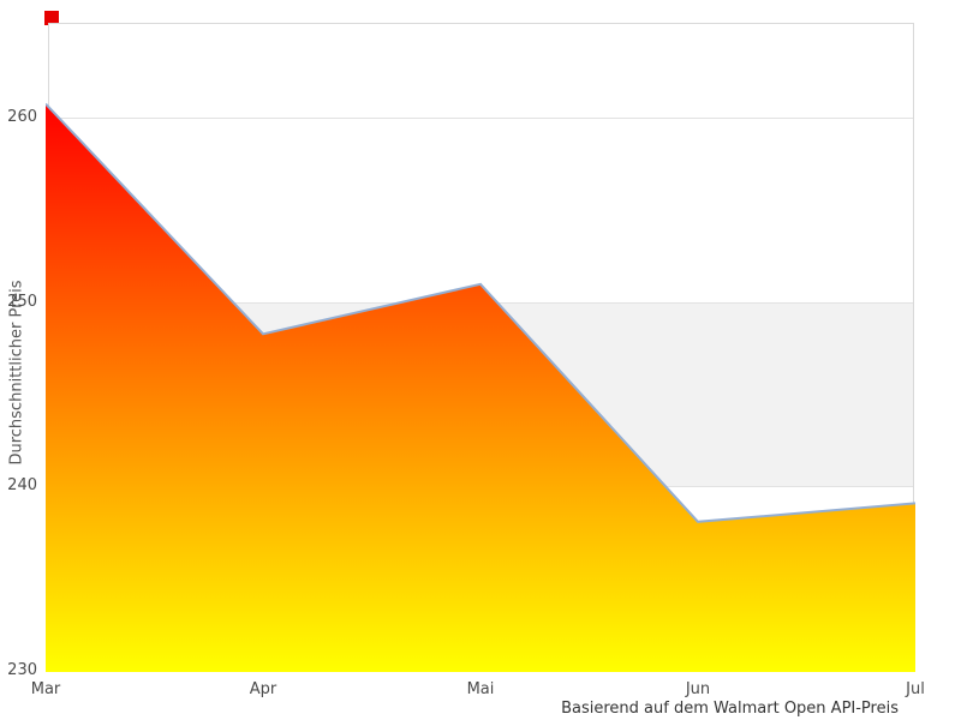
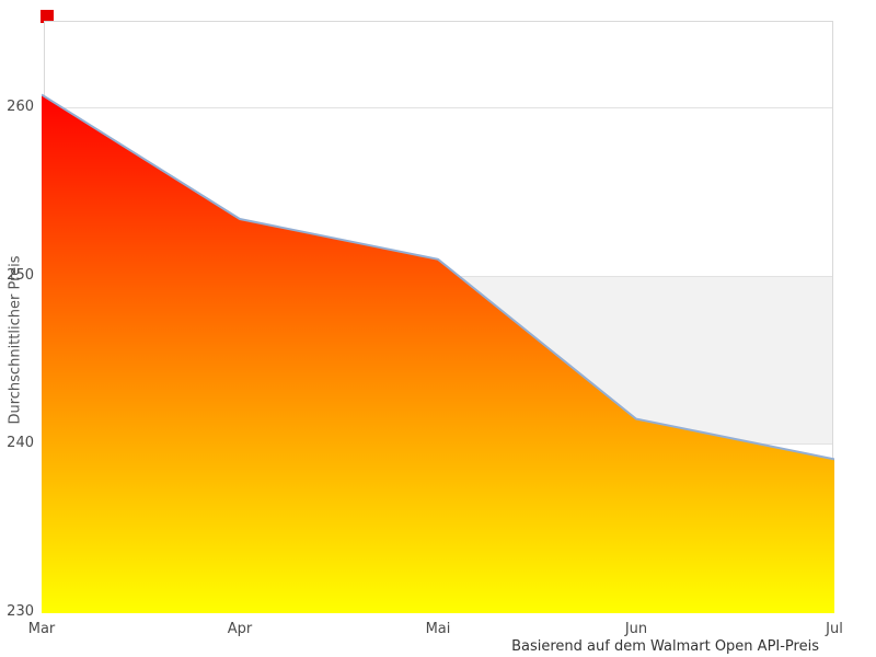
Apr: 248.2 -> 253.3
Jun: 238.0 -> 241.4
